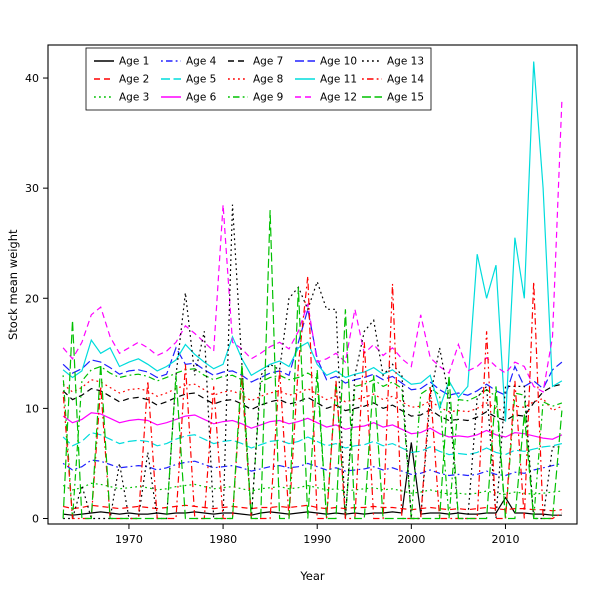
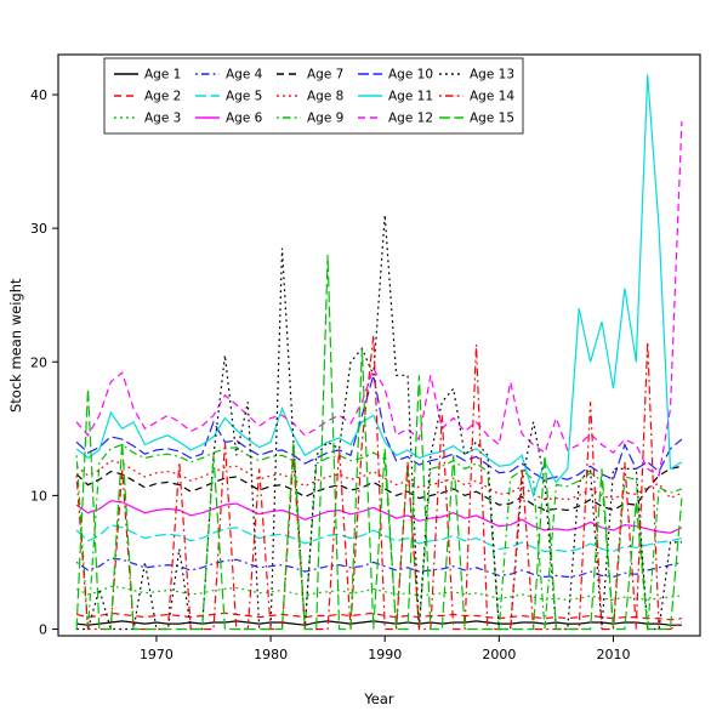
Age 12/1980: 28.5 -> 15.8
Age 12/1990: 14.2 -> 18.0
Age 13/1990: 21.5 -> 31.0
Age 1/2000: 6.9 -> 0.4
Age 1/2010: 1.9 -> 0.4
Age 11/2010: 8.8 -> 18.0
